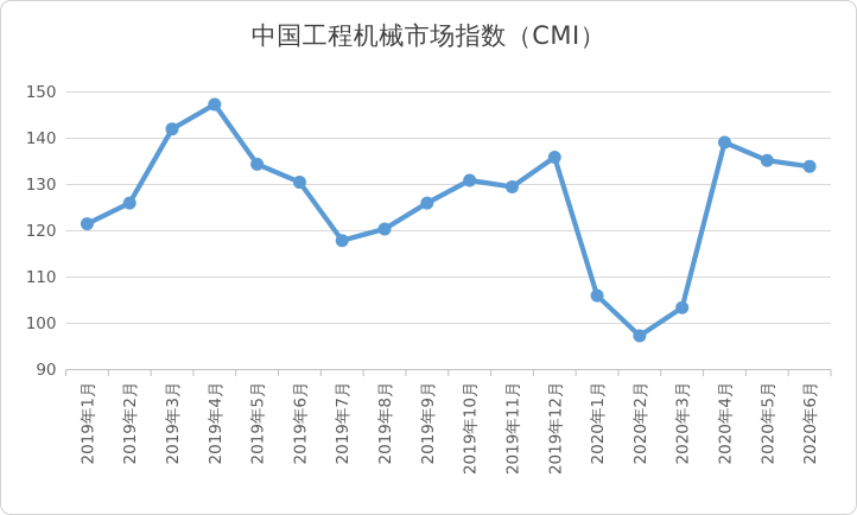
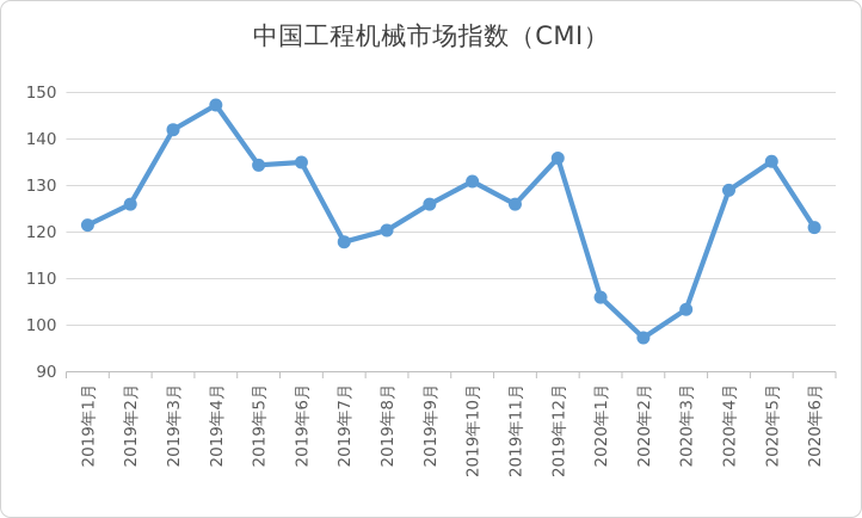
2019年6月: 130 -> 135
2019年11月: 130 -> 126
2020年4月: 139 -> 129
2020年6月: 134 -> 121
